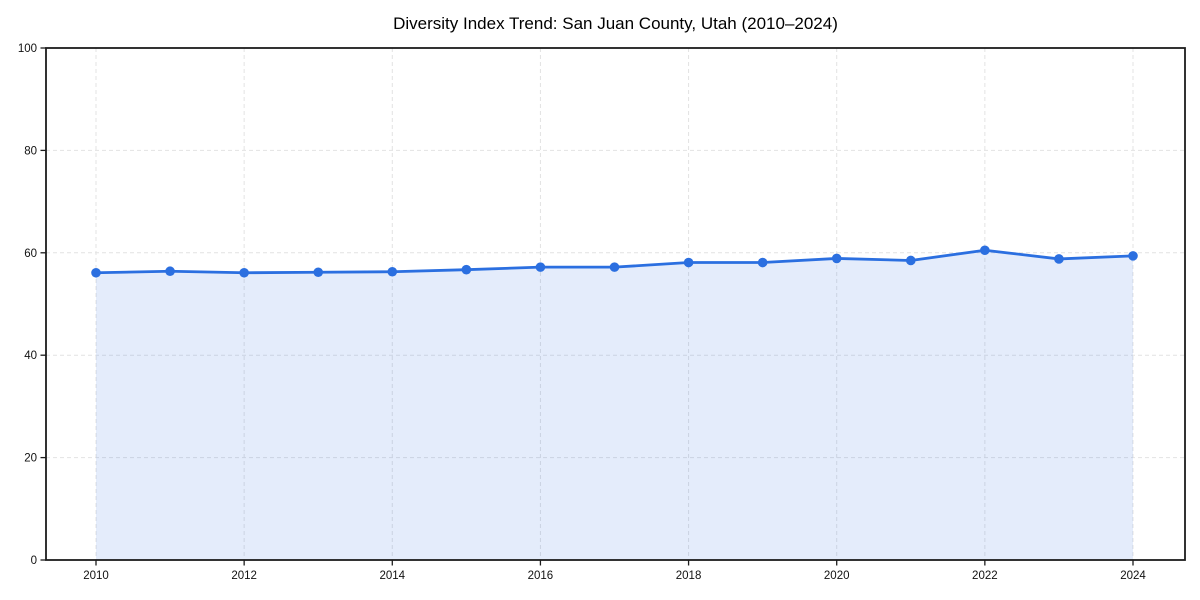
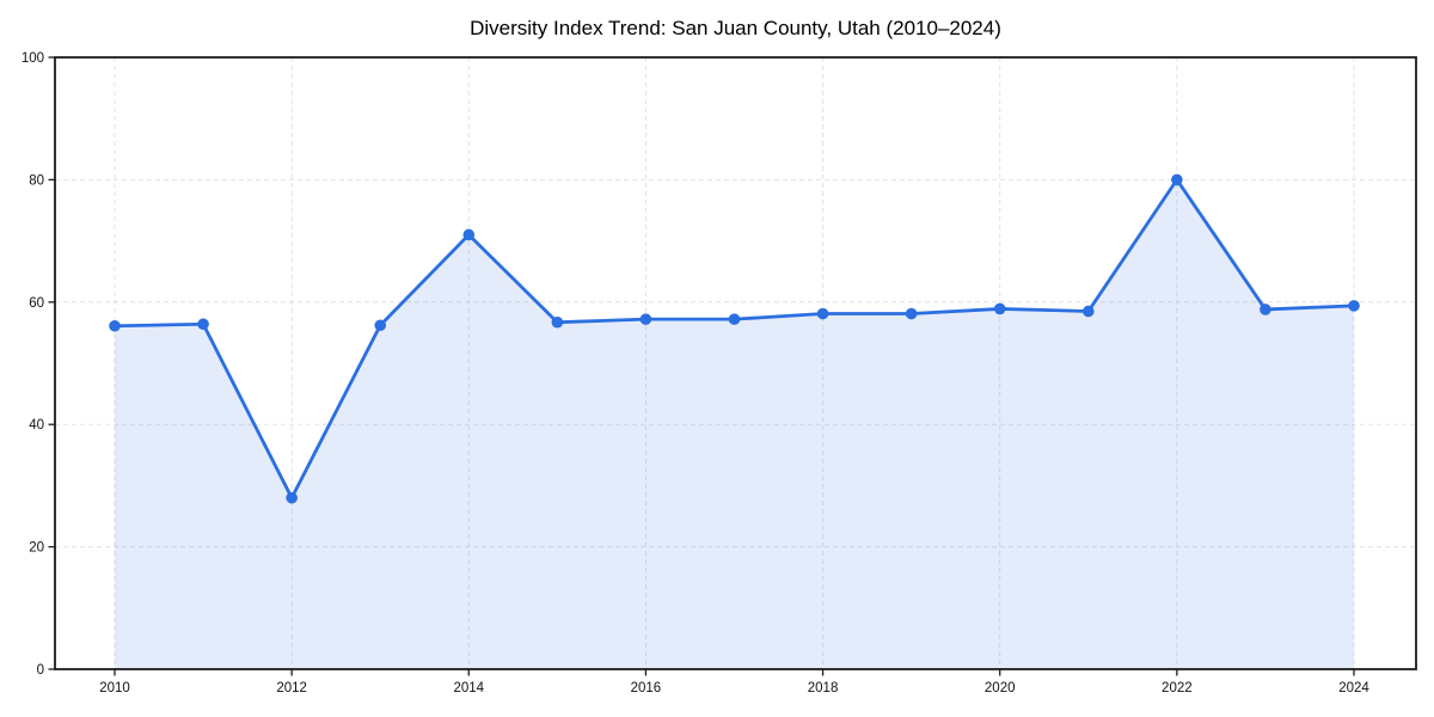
2012: 56 -> 28
2014: 56 -> 71
2022: 60 -> 80
